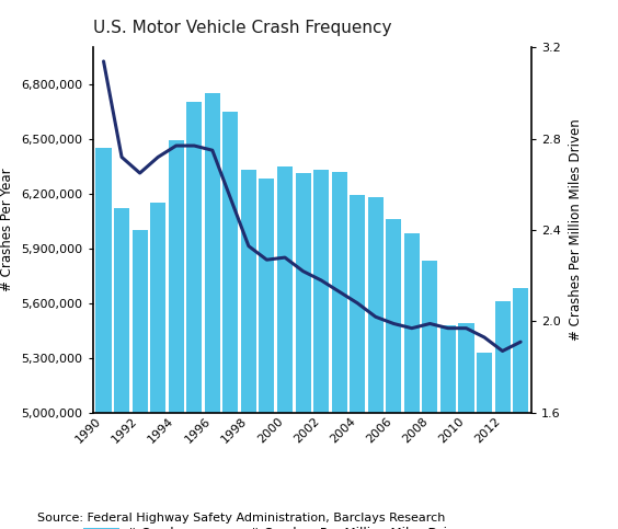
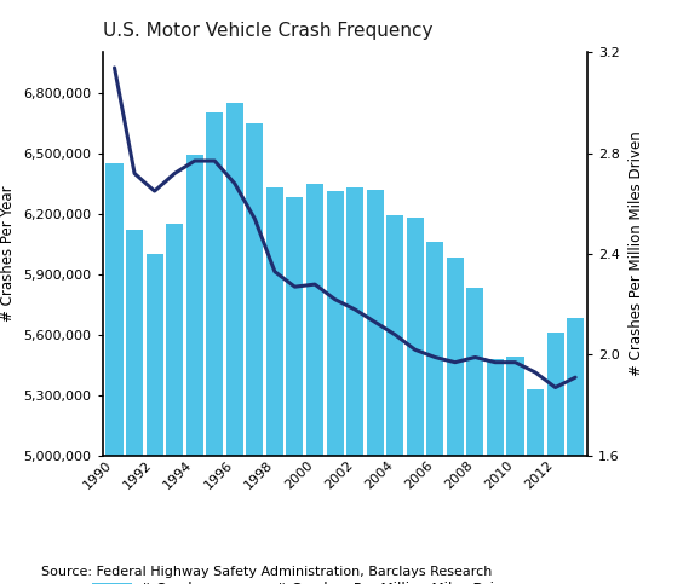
# Crashes Per Million Miles Driven/1996: 2.75 -> 2.68
